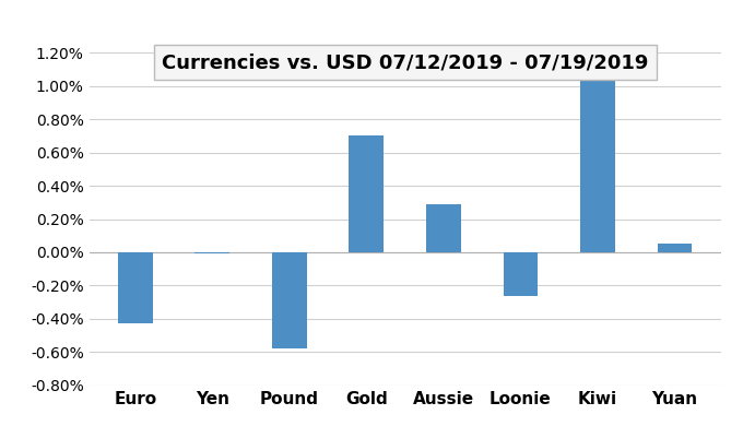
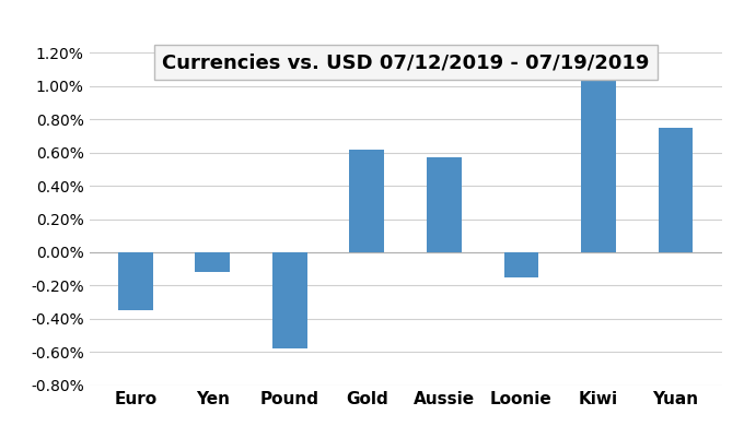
Euro: -0.43% -> -0.35%
Yen: -0.01% -> -0.12%
Gold: 0.70% -> 0.62%
Aussie: 0.29% -> 0.57%
Loonie: -0.26% -> -0.15%
Yuan: 0.05% -> 0.75%
